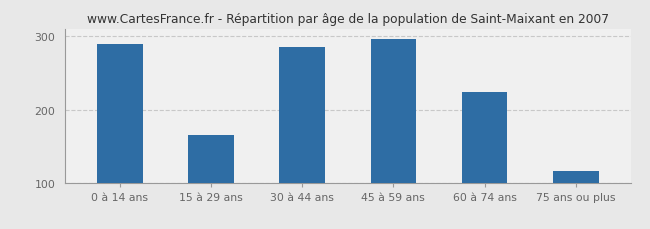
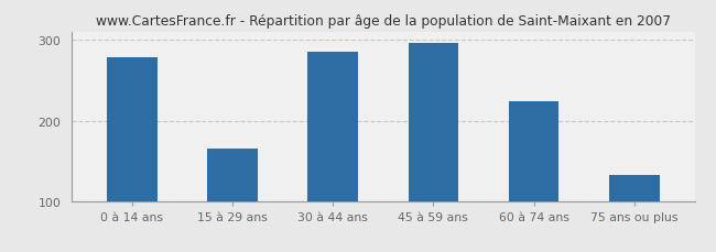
0 à 14 ans: 290 -> 278
75 ans ou plus: 116 -> 133
